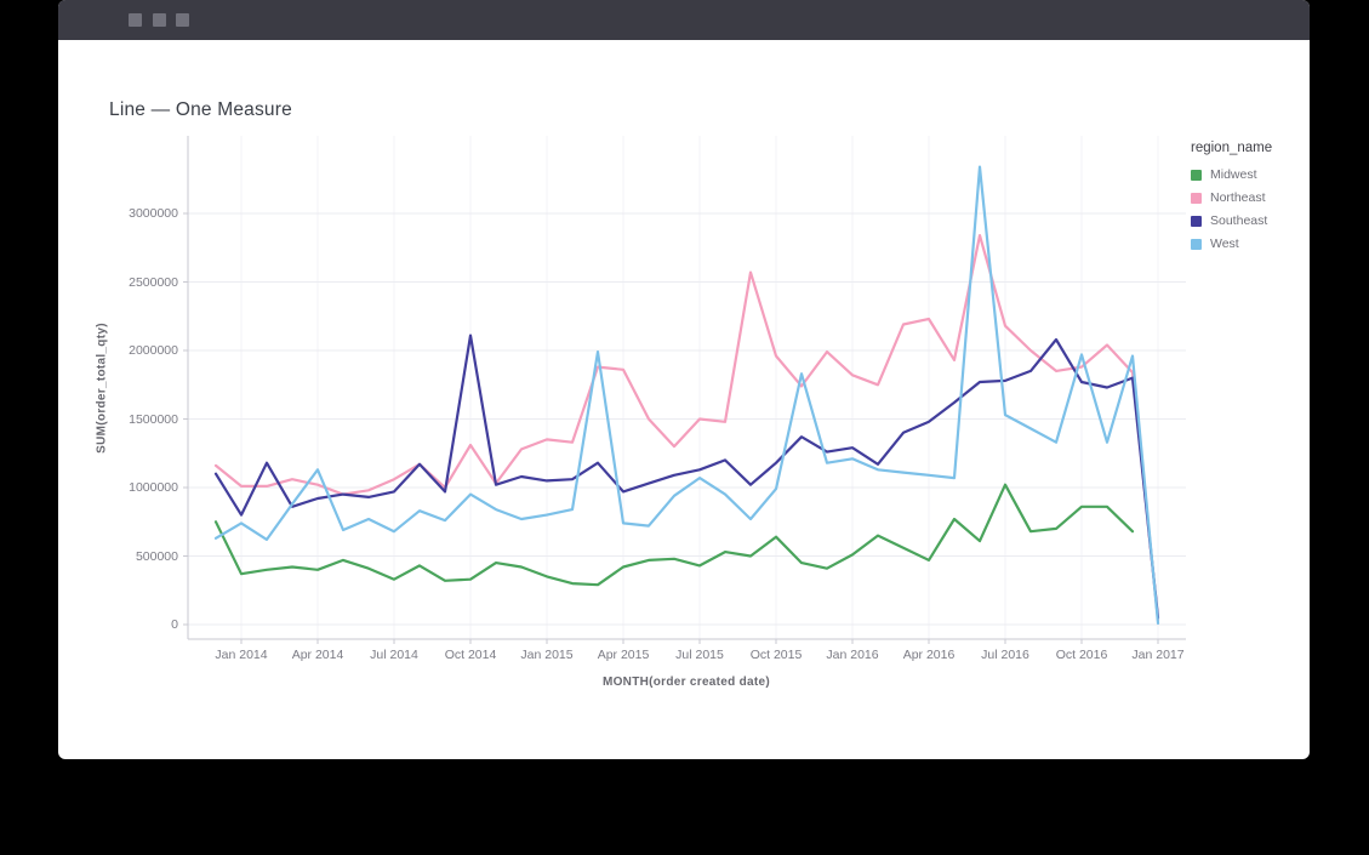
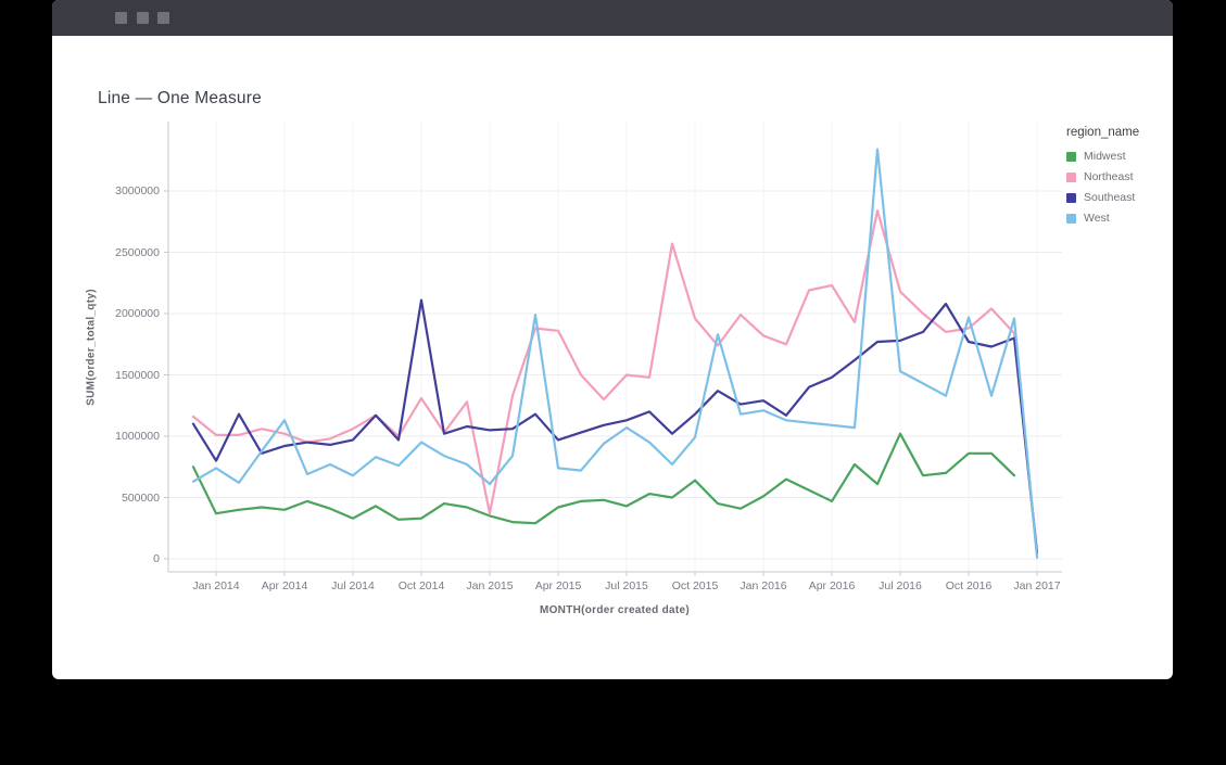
Northeast/Jan 2015: 1350000 -> 370000
West/Jan 2015: 800000 -> 610000
